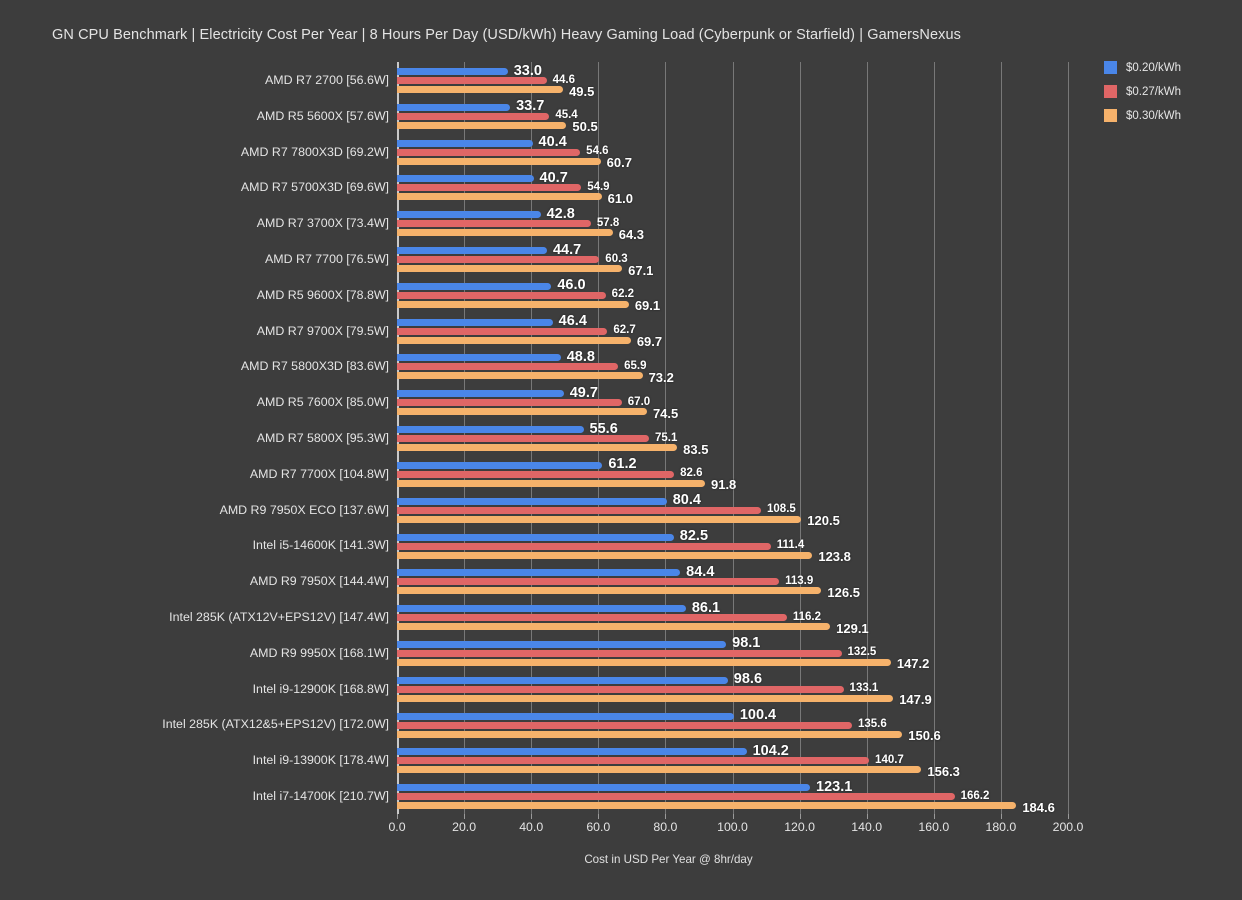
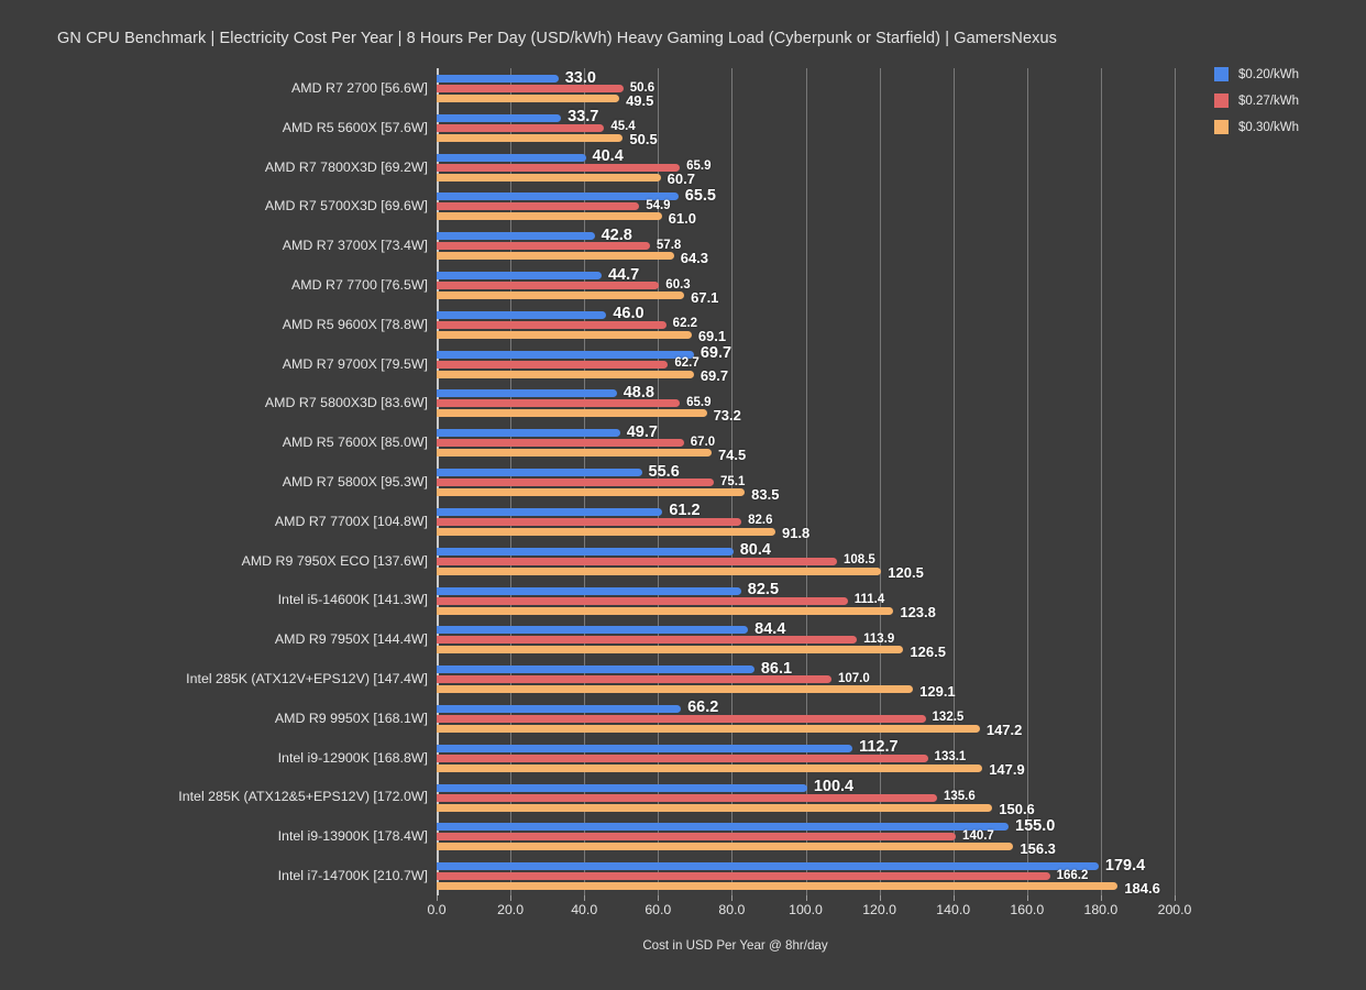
$0.27/kWh/AMD R7 2700 [56.6W]: 44.6 -> 50.6
$0.27/kWh/AMD R7 7800X3D [69.2W]: 54.6 -> 65.9
$0.20/kWh/AMD R7 5700X3D [69.6W]: 40.7 -> 65.5
$0.20/kWh/AMD R7 9700X [79.5W]: 46.4 -> 69.7
$0.27/kWh/Intel 285K (ATX12V+EPS12V) [147.4W]: 116.2 -> 107.0
$0.20/kWh/AMD R9 9950X [168.1W]: 98.1 -> 66.2
$0.20/kWh/Intel i9-12900K [168.8W]: 98.6 -> 112.7
$0.20/kWh/Intel i9-13900K [178.4W]: 104.2 -> 155.0
$0.20/kWh/Intel i7-14700K [210.7W]: 123.1 -> 179.4
